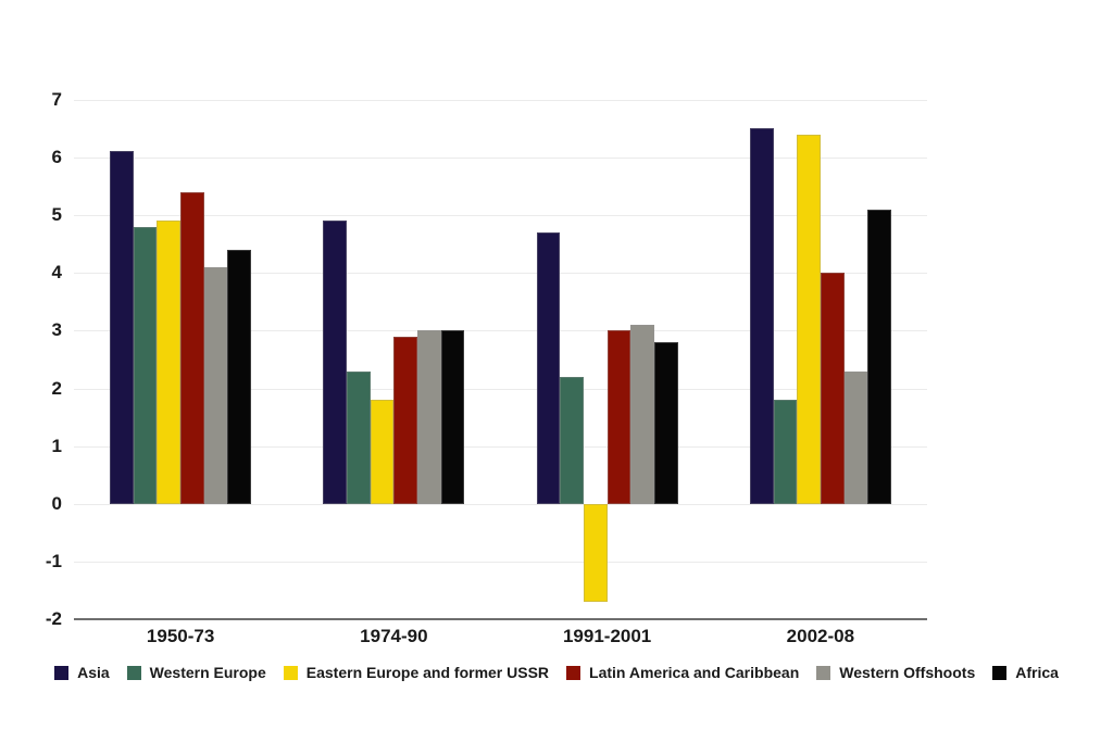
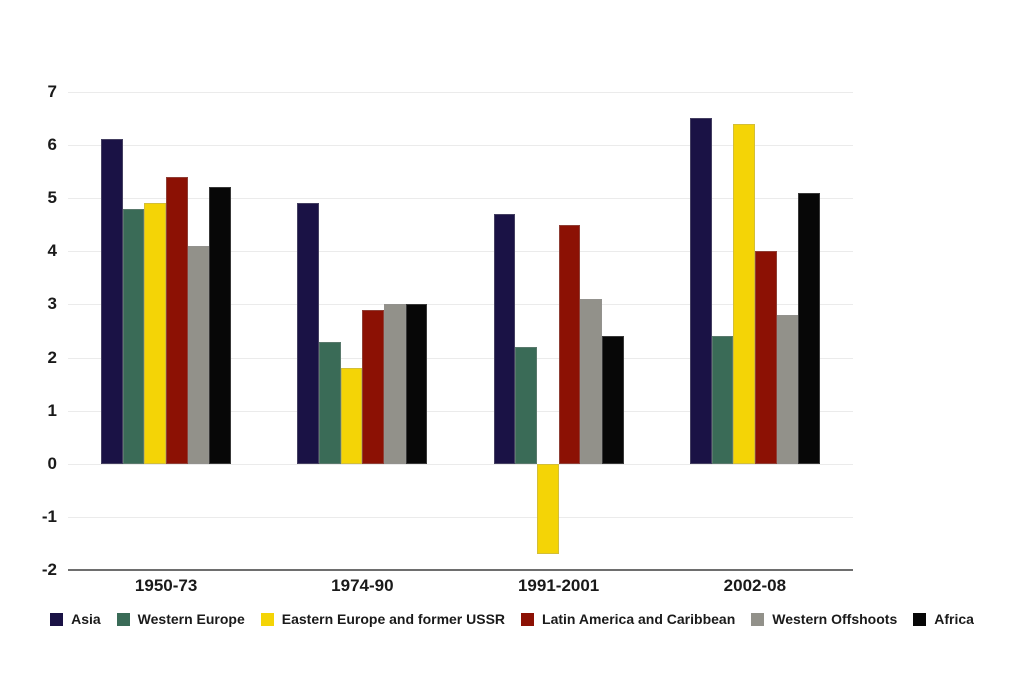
Africa/1950-73: 4.4 -> 5.2
Latin America and Caribbean/1991-2001: 3.0 -> 4.5
Africa/1991-2001: 2.8 -> 2.4
Western Europe/2002-08: 1.8 -> 2.4
Western Offshoots/2002-08: 2.3 -> 2.8
